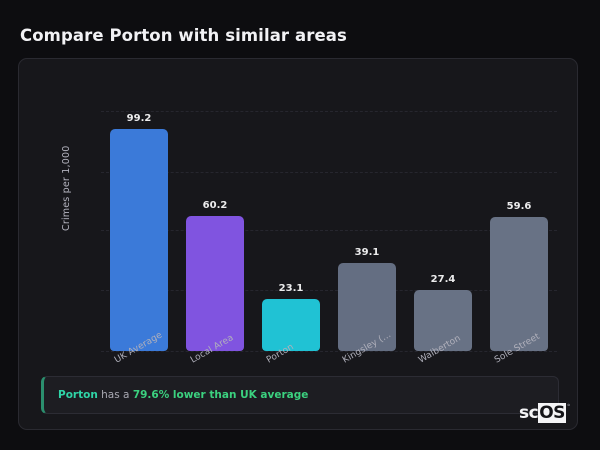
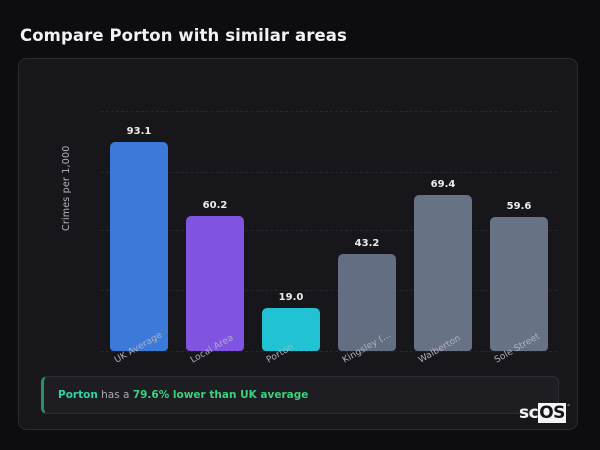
UK Average: 99.2 -> 93.1
Porton: 23.1 -> 19.0
Kingsley (…: 39.1 -> 43.2
Walberton: 27.4 -> 69.4
